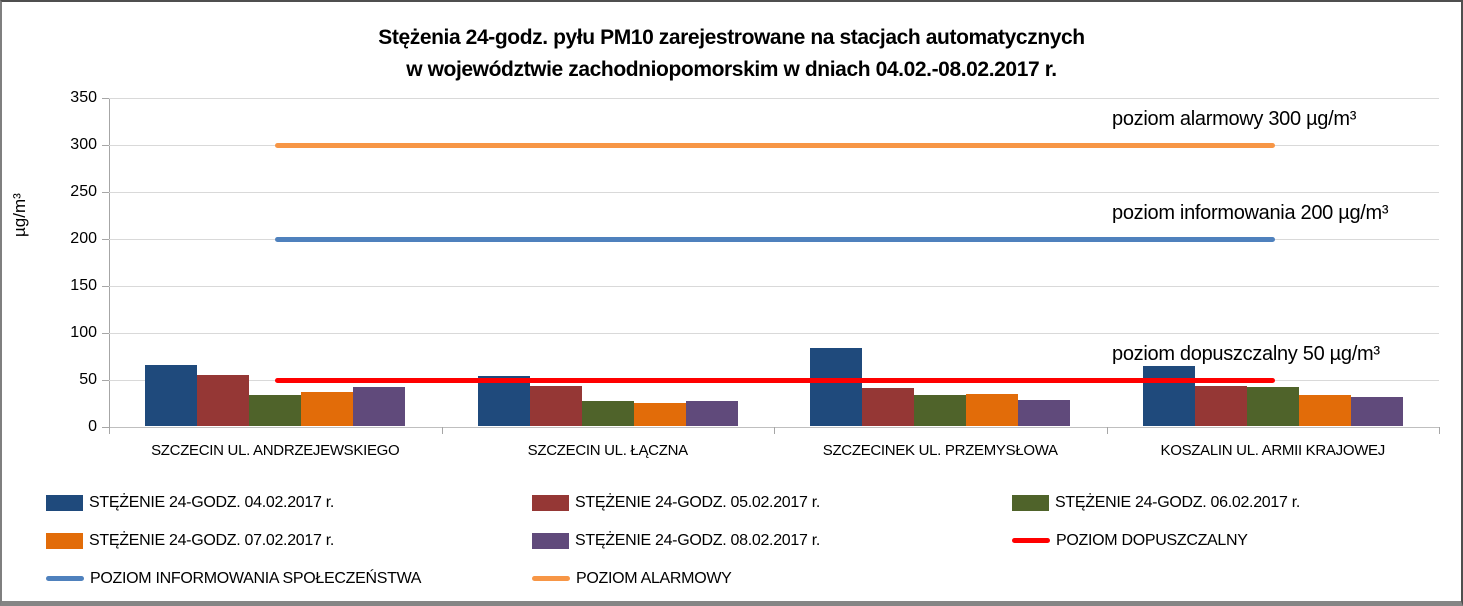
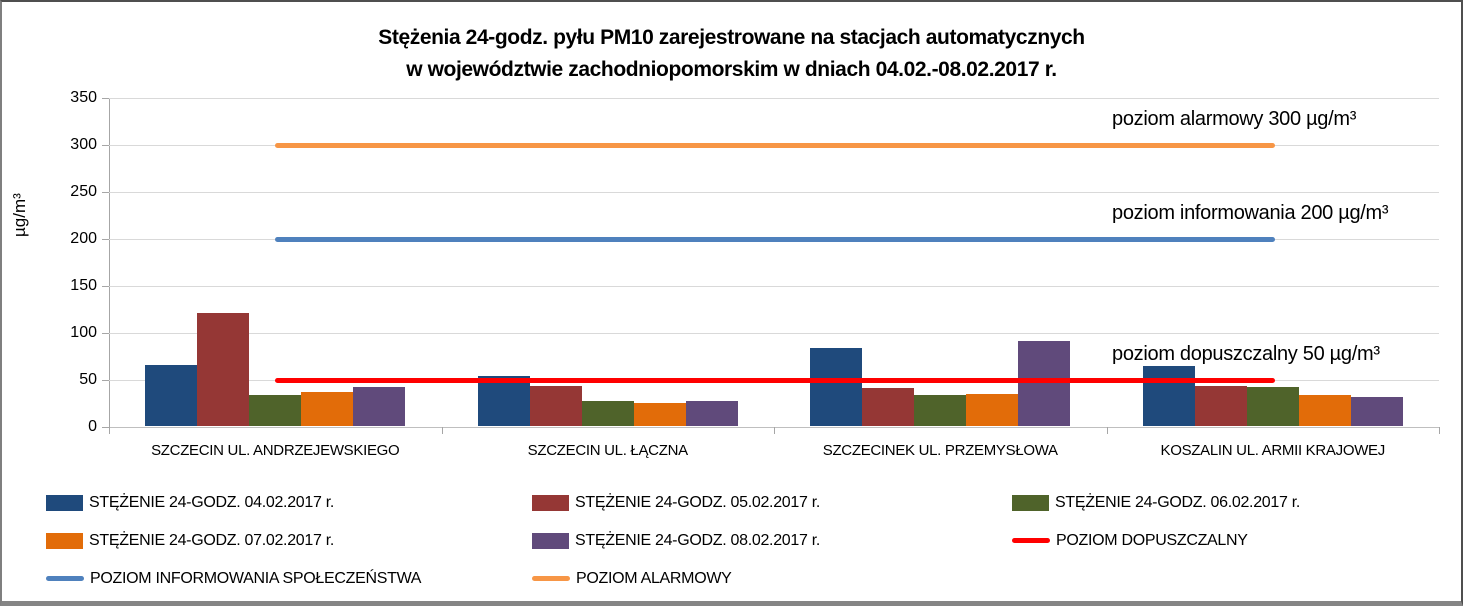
STĘŻENIE 24-GODZ. 05.02.2017 r./SZCZECIN UL. ANDRZEJEWSKIEGO: 50 -> 120
STĘŻENIE 24-GODZ. 08.02.2017 r./SZCZECINEK UL. PRZEMYSŁOWA: 30 -> 90
